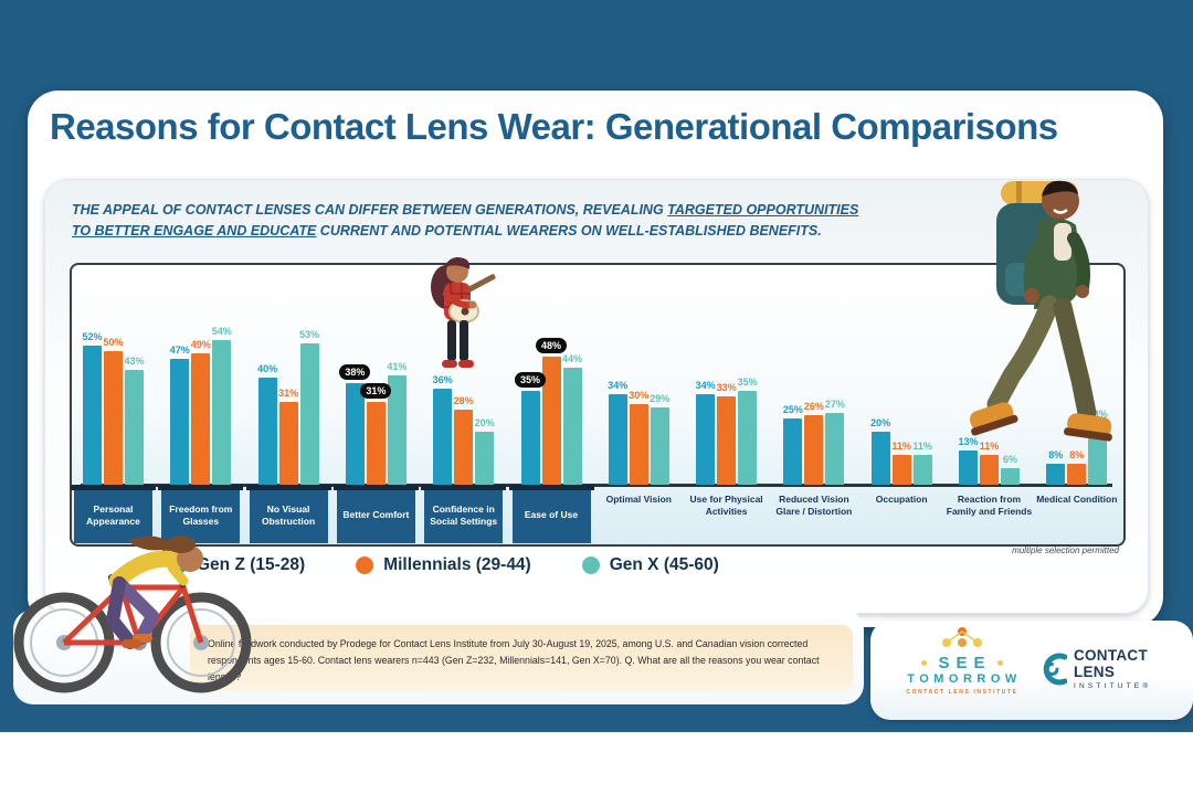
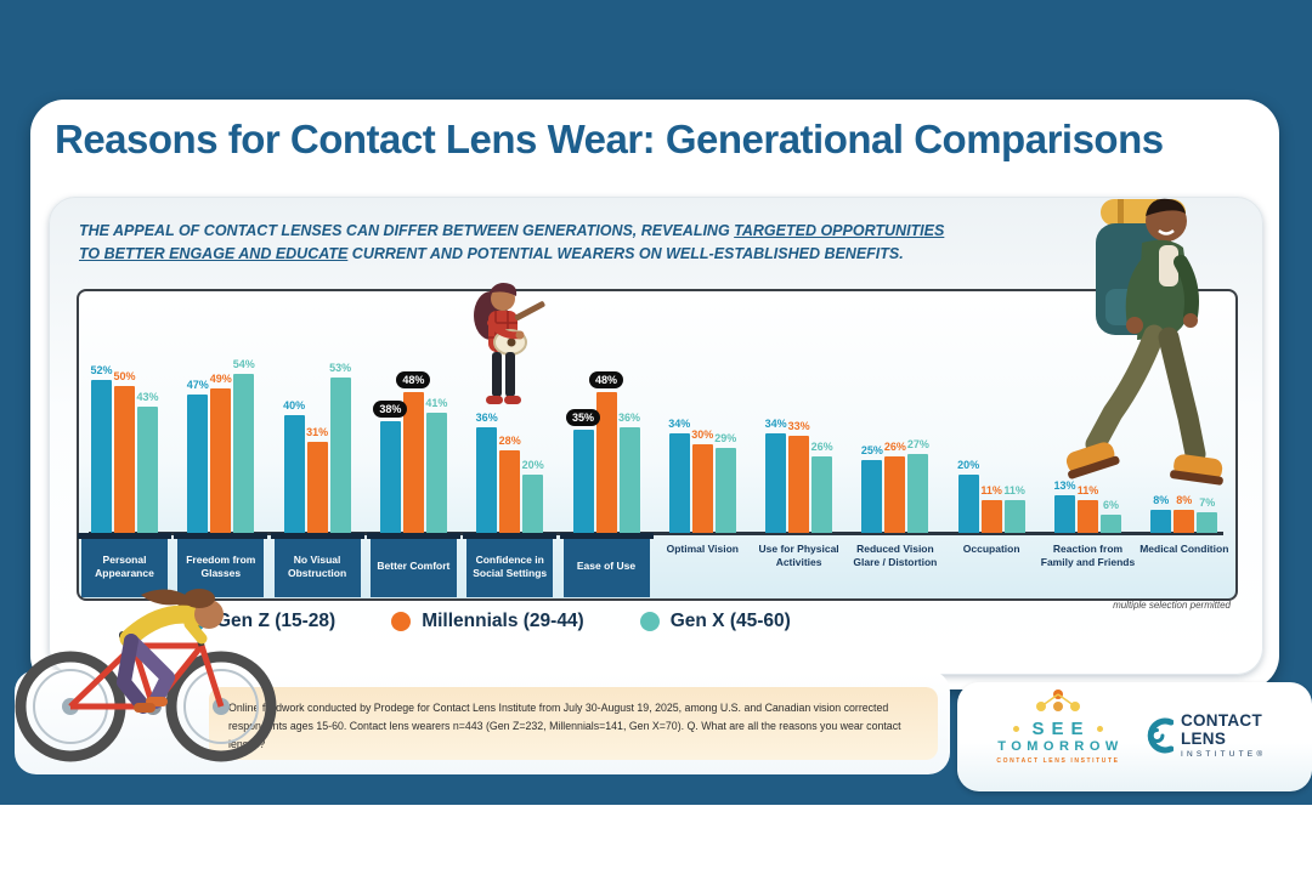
Millennials (29-44)/Better Comfort: 31% -> 48%
Gen X (45-60)/Ease of Use: 44% -> 36%
Gen X (45-60)/Use for Physical Activities: 35% -> 26%
Gen X (45-60)/Medical Condition: 23% -> 7%
